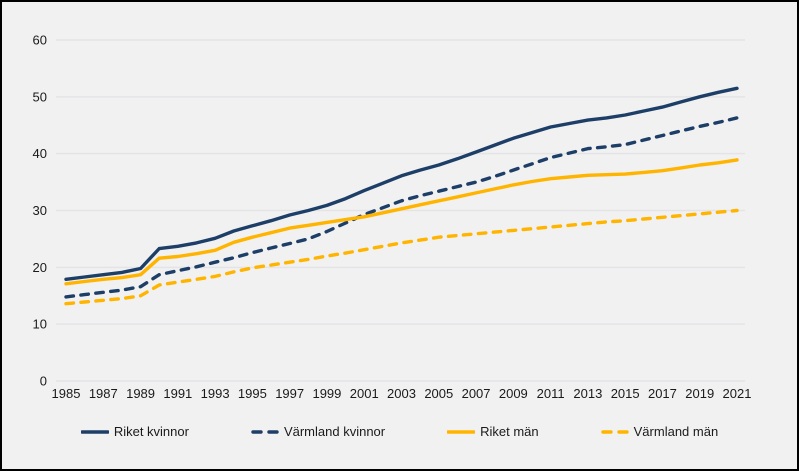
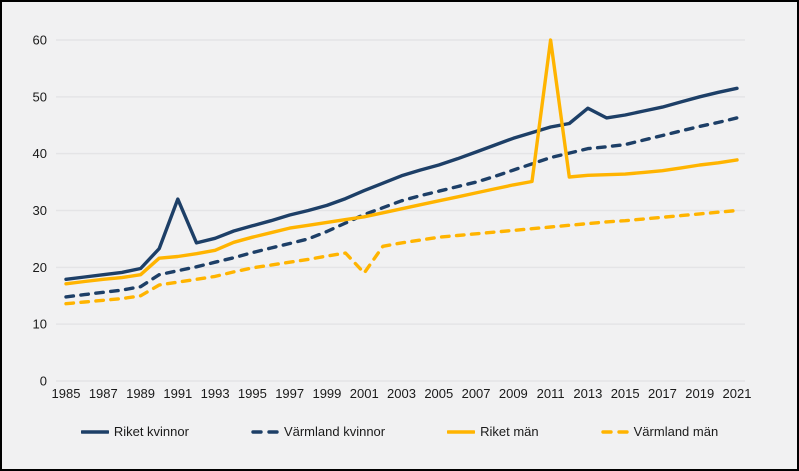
Riket kvinnor/1991: 24 -> 32
Värmland män/2001: 23 -> 19
Riket män/2011: 36 -> 60
Riket kvinnor/2013: 46 -> 48
